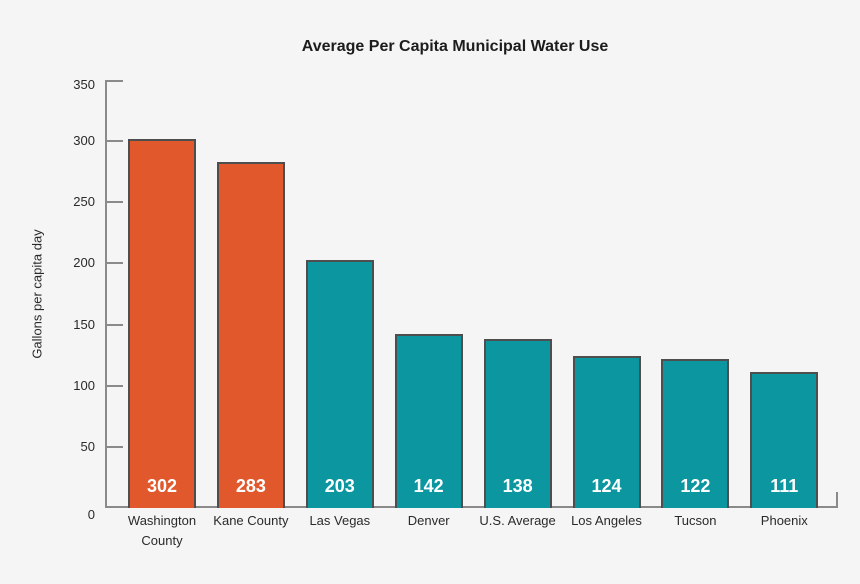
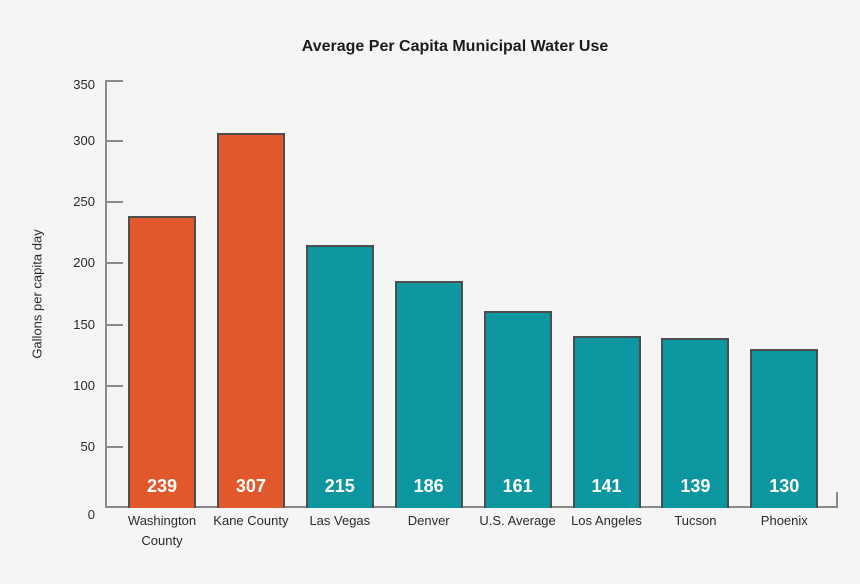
Washington County: 302 -> 239
Kane County: 283 -> 307
Las Vegas: 203 -> 215
Denver: 142 -> 186
U.S. Average: 138 -> 161
Los Angeles: 124 -> 141
Tucson: 122 -> 139
Phoenix: 111 -> 130
